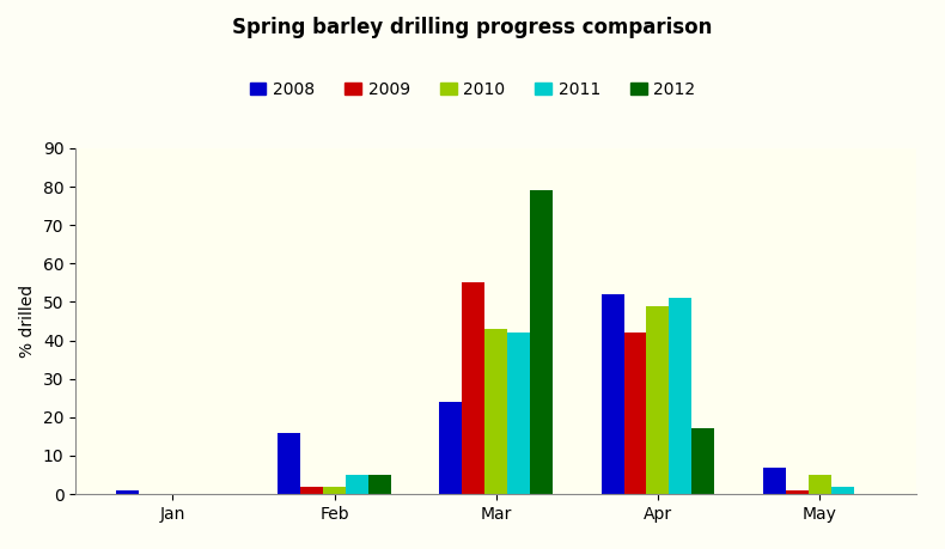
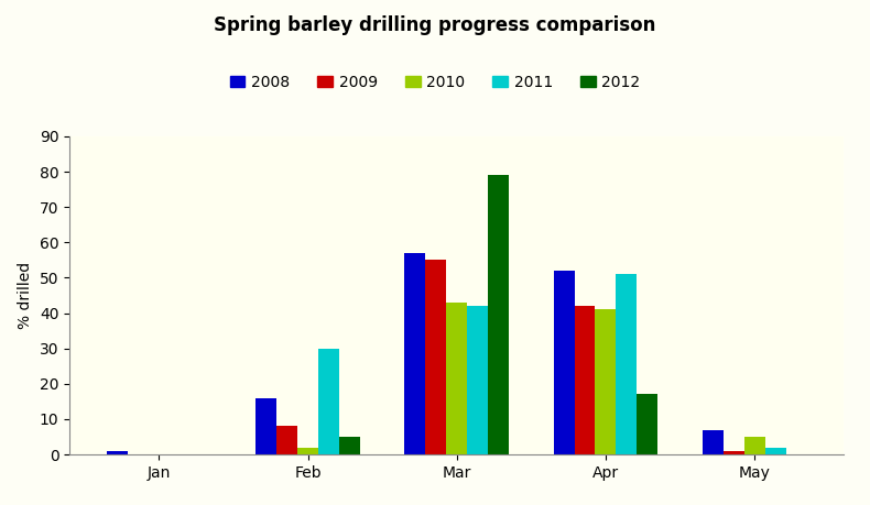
2009/Feb: 2 -> 8
2011/Feb: 5 -> 30
2008/Mar: 24 -> 57
2010/Apr: 49 -> 41
